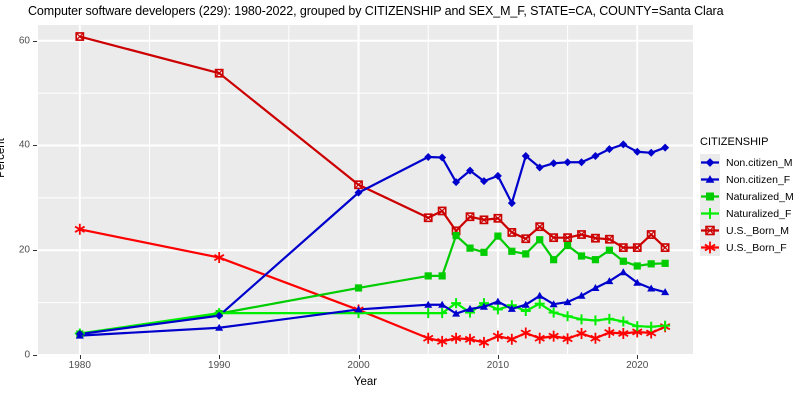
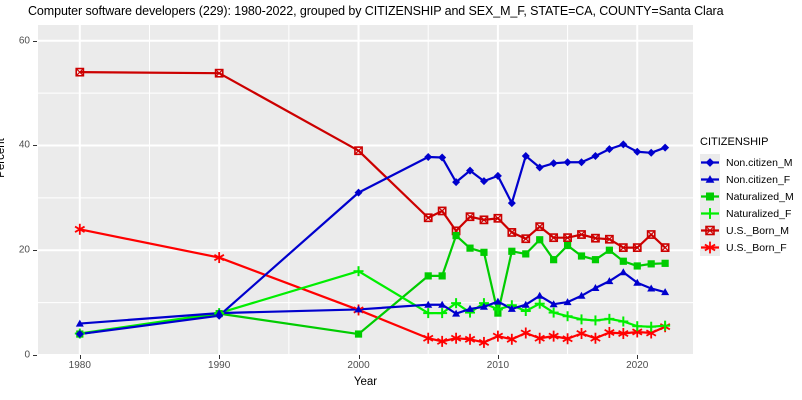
Non.citizen_F/1980: 4 -> 6
U.S._Born_M/1980: 61 -> 54
Non.citizen_F/1990: 5 -> 8
Naturalized_M/2000: 13 -> 4
Naturalized_F/2000: 8 -> 16
U.S._Born_M/2000: 32 -> 39
Naturalized_M/2010: 23 -> 8
